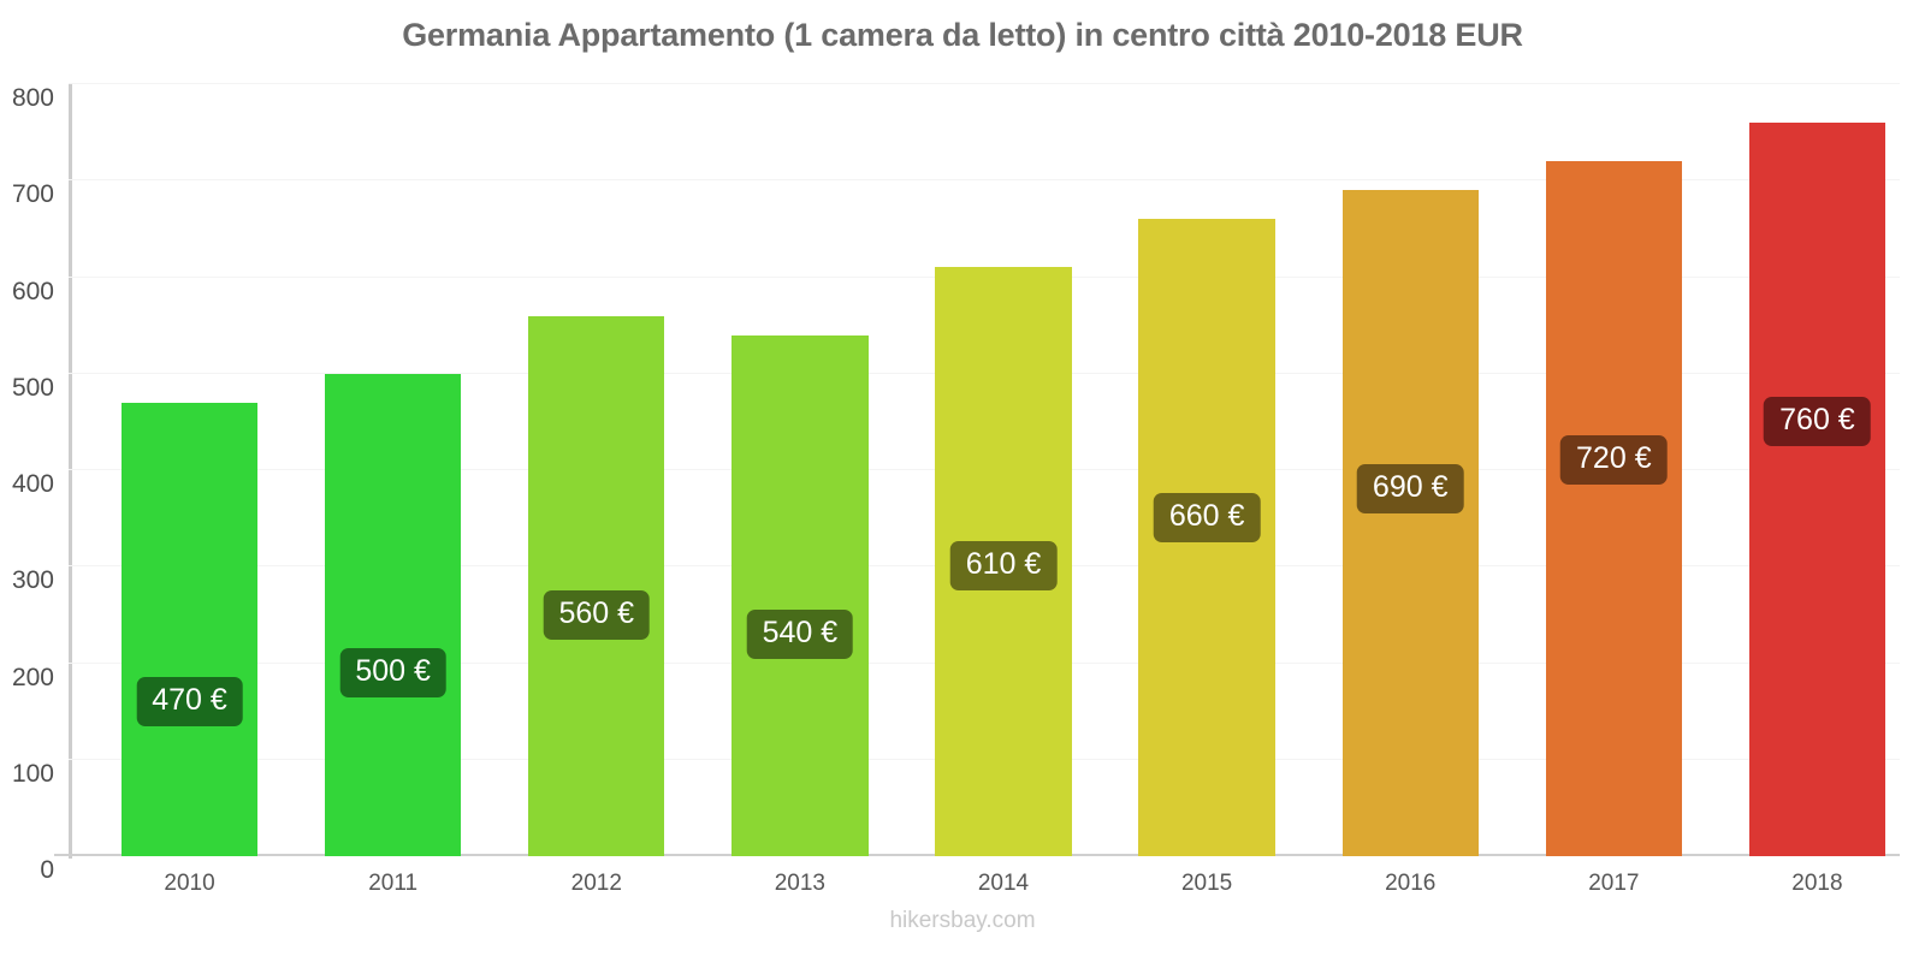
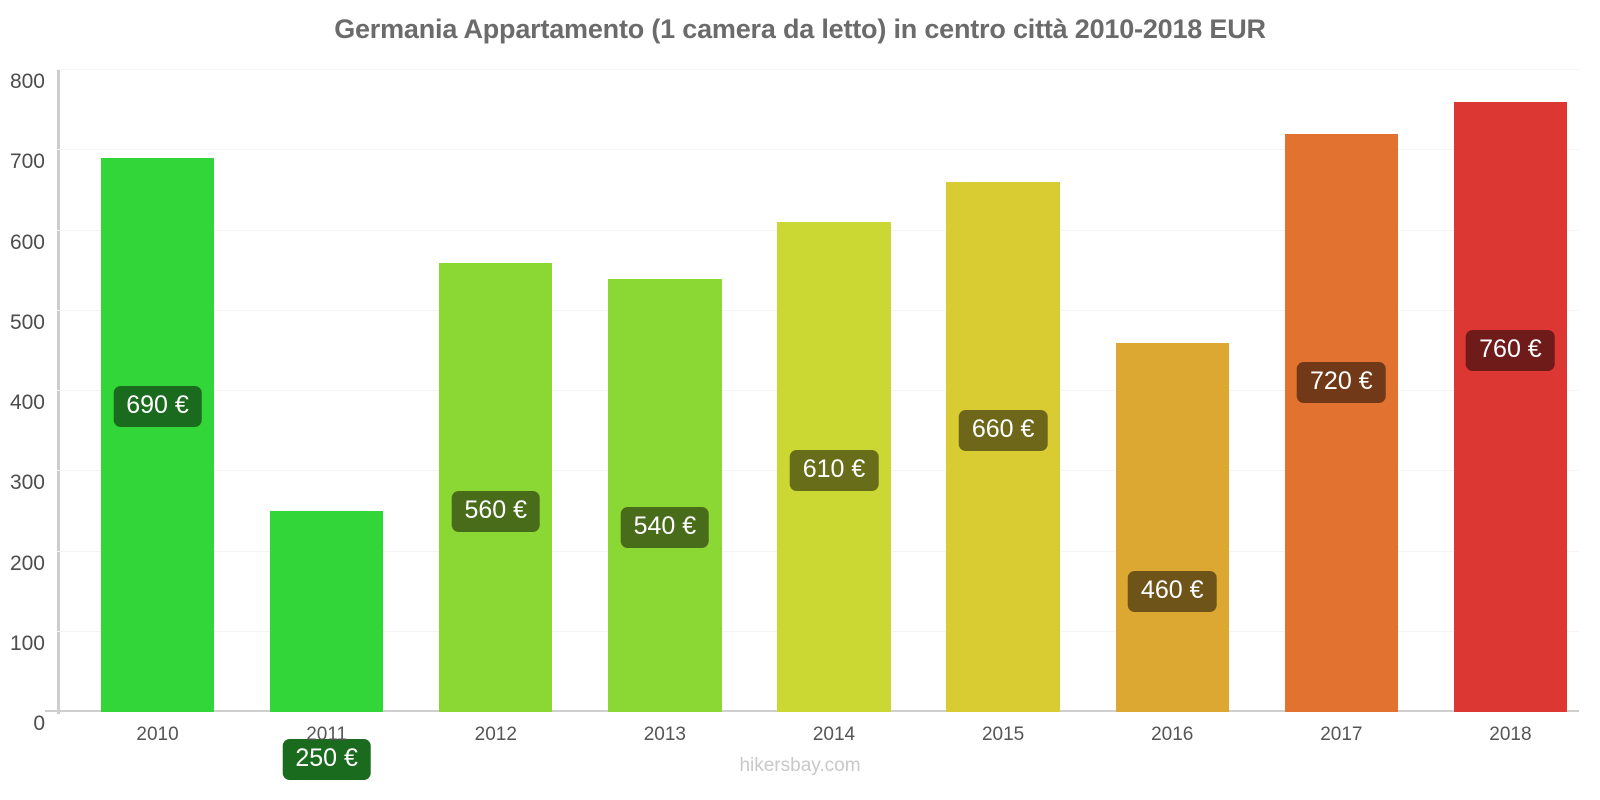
2010: 470 -> 690
2011: 500 -> 250
2016: 690 -> 460
